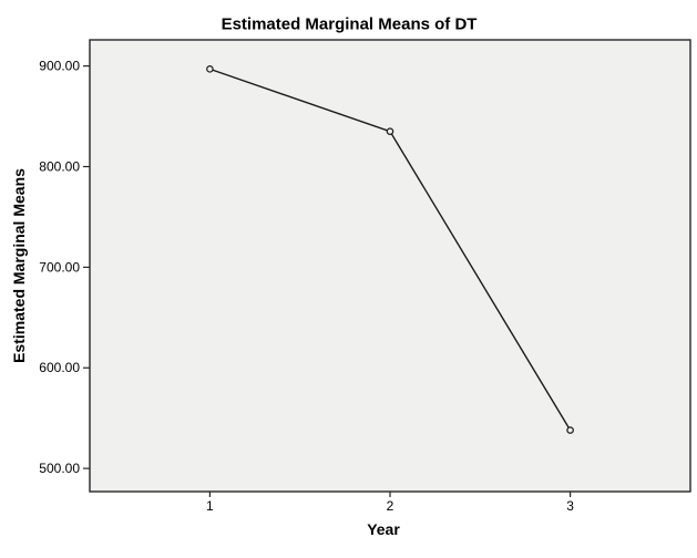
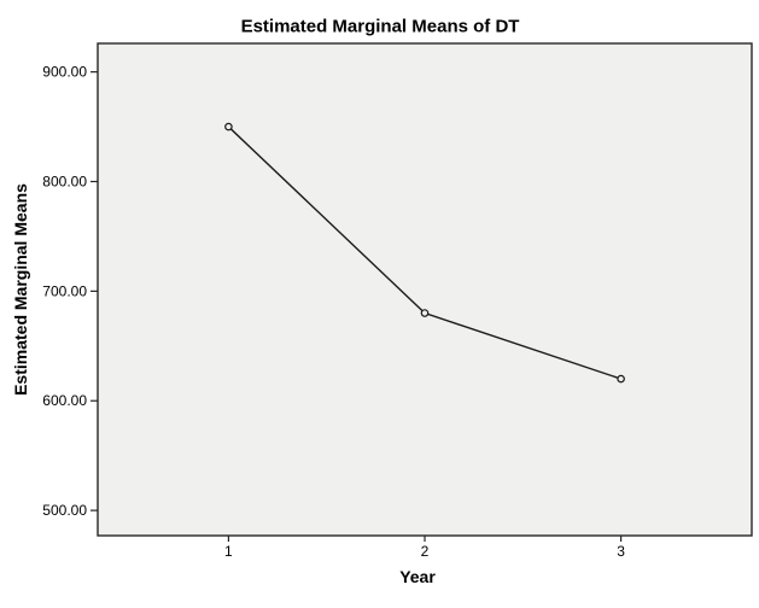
1: 900 -> 850
2: 840 -> 680
3: 540 -> 620
